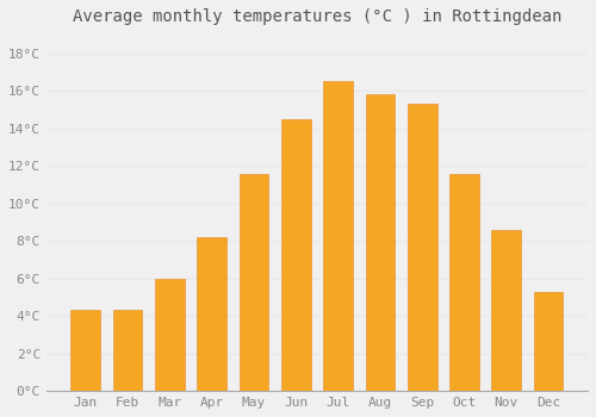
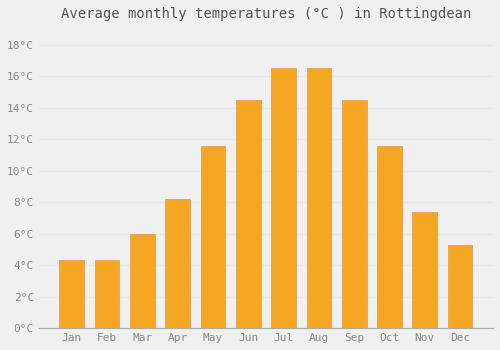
Aug: 15.8°C -> 16.5°C
Sep: 15.3°C -> 14.5°C
Nov: 8.6°C -> 7.4°C
